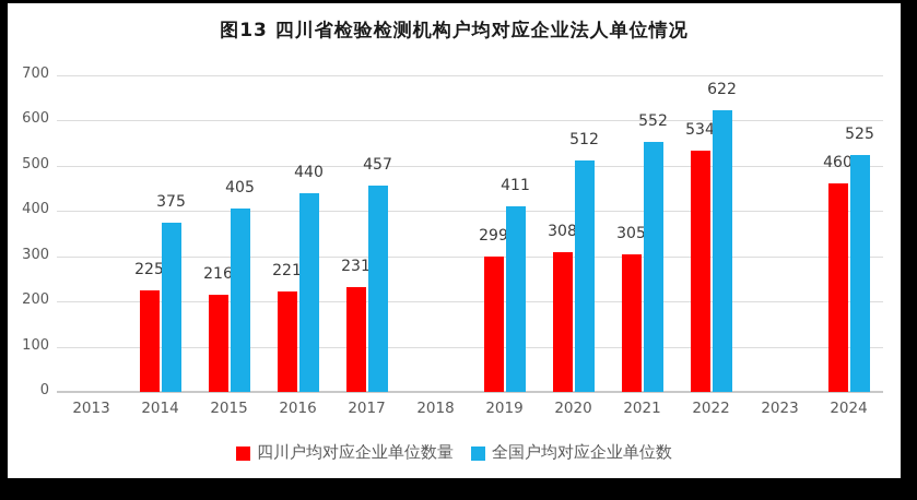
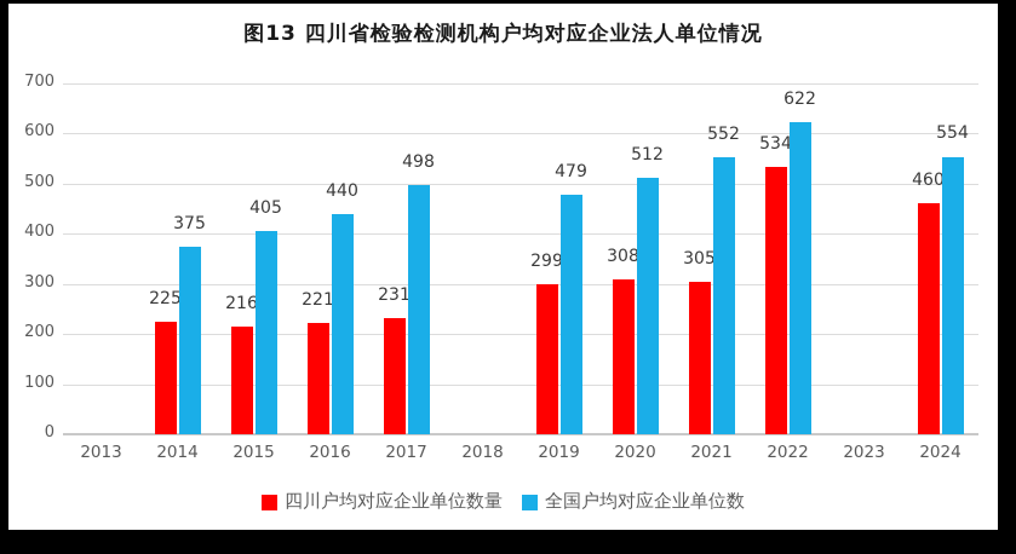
全国户均对应企业单位数/2017: 457 -> 498
全国户均对应企业单位数/2019: 411 -> 479
全国户均对应企业单位数/2024: 525 -> 554
